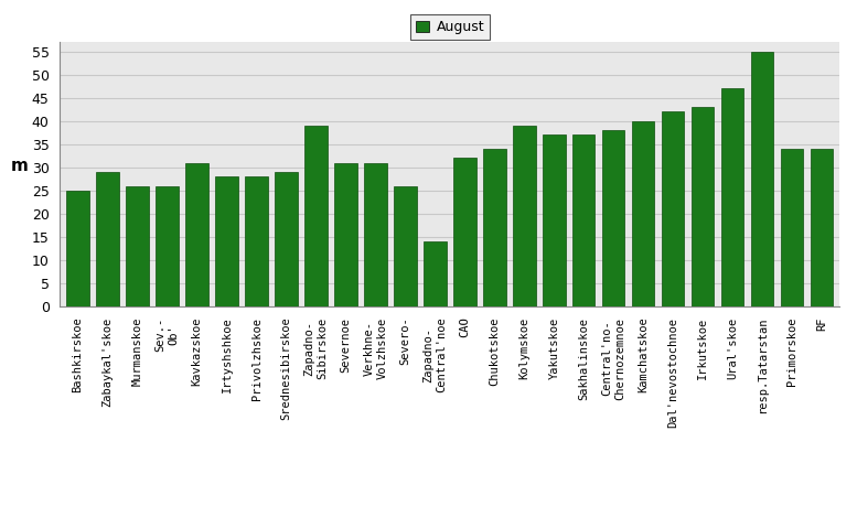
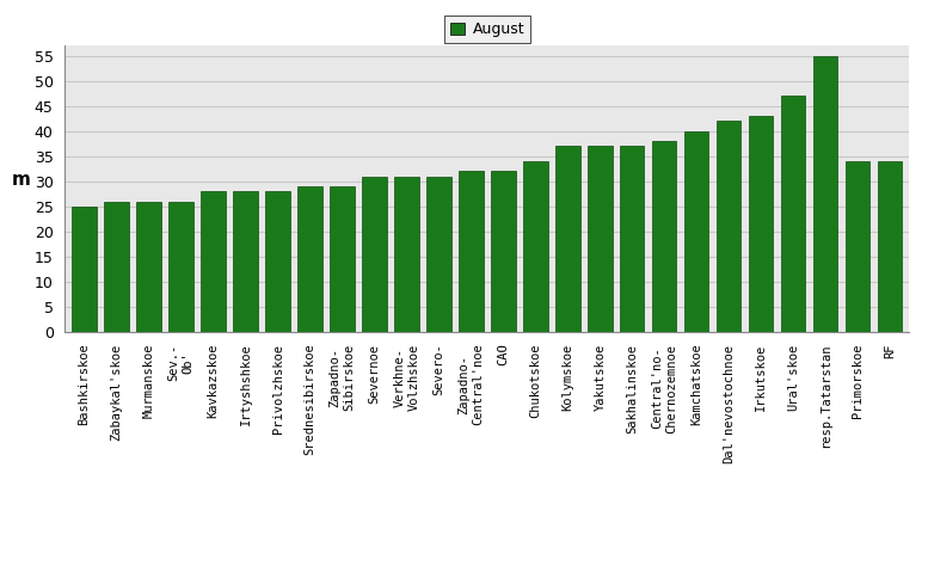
Zabaykal'skoe: 29 -> 26
Kavkazskoe: 31 -> 28
Zapadno- Sibirskoe: 39 -> 29
Severo-: 26 -> 31
Zapadno- Central'noe: 14 -> 32
Kolymskoe: 39 -> 37
